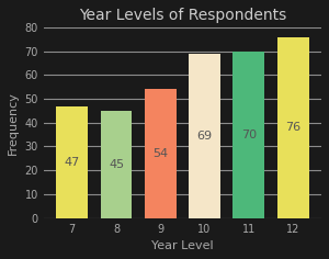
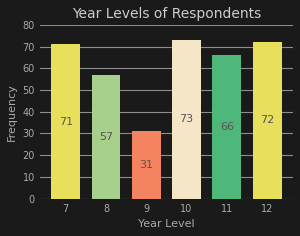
7: 47 -> 71
8: 45 -> 57
9: 54 -> 31
10: 69 -> 73
11: 70 -> 66
12: 76 -> 72
